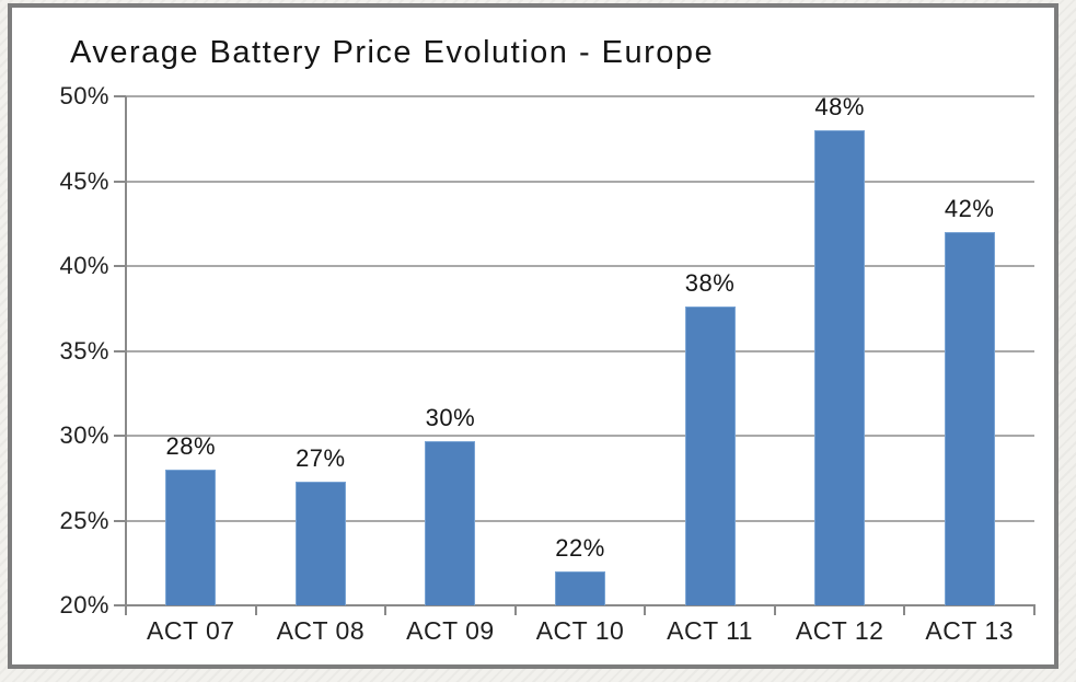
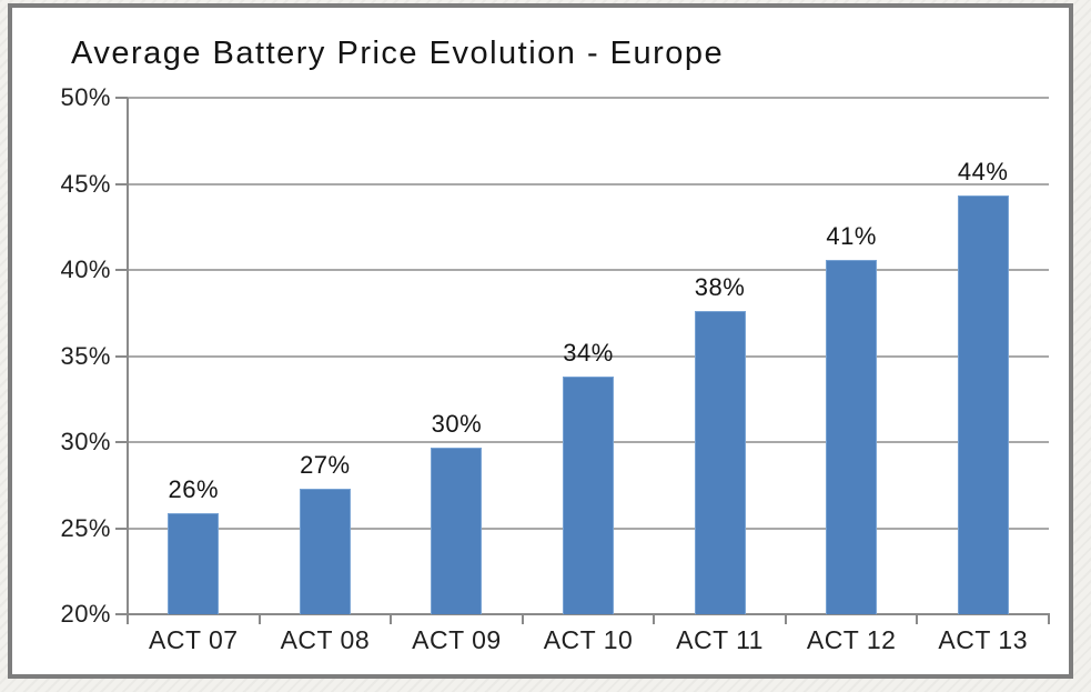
ACT 07: 28% -> 26%
ACT 10: 22% -> 34%
ACT 12: 48% -> 41%
ACT 13: 42% -> 44%
